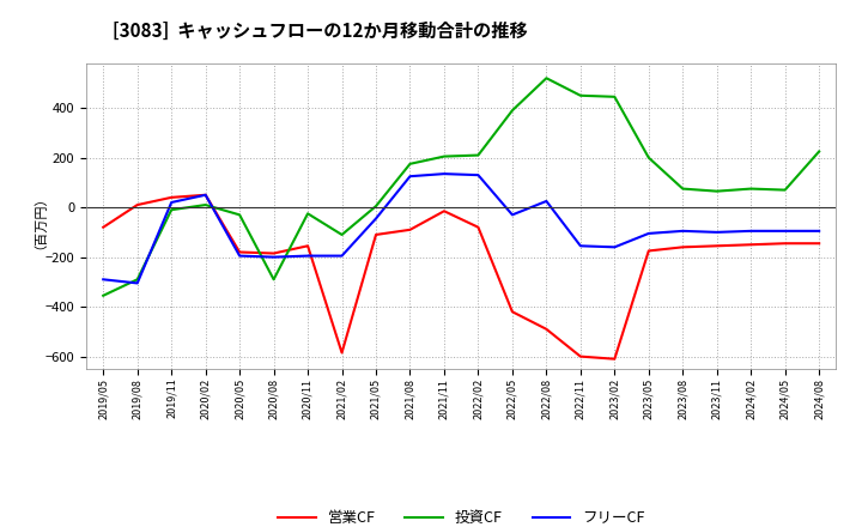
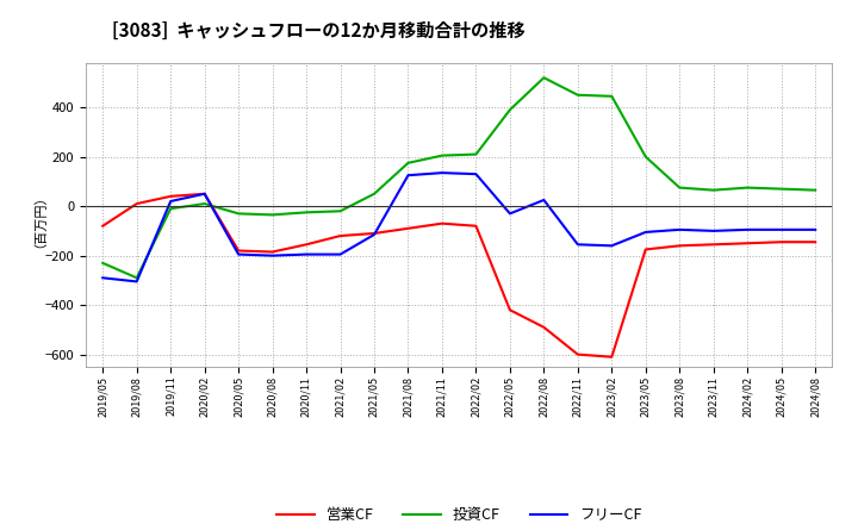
投資CF/2019/05: -355 -> -230
投資CF/2020/08: -290 -> -35
営業CF/2021/02: -585 -> -120
投資CF/2021/02: -110 -> -20
投資CF/2021/05: 5 -> 50
フリーCF/2021/05: -45 -> -115
営業CF/2021/11: -15 -> -70
投資CF/2024/08: 225 -> 65
